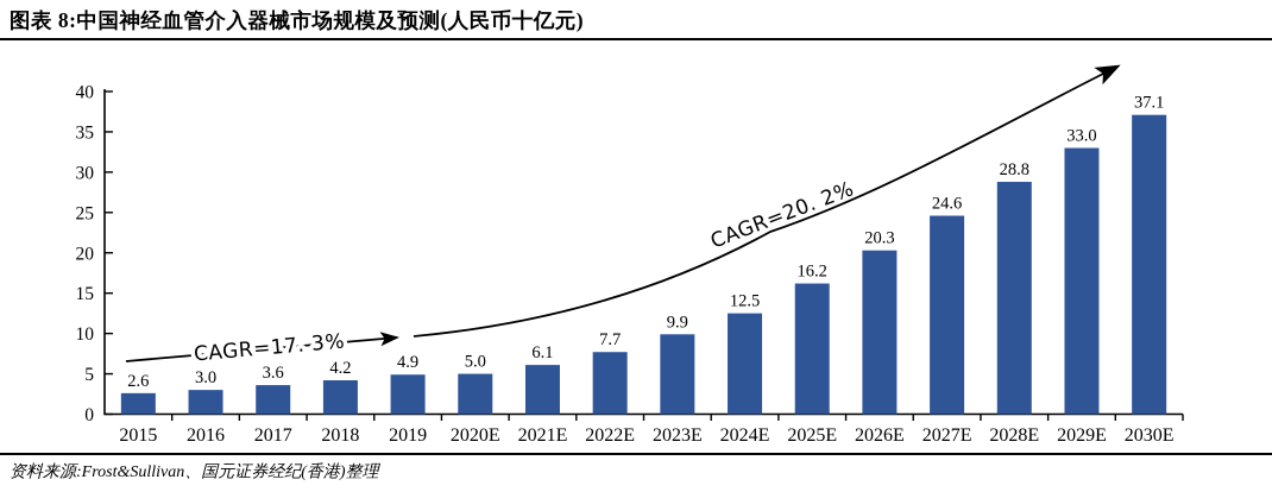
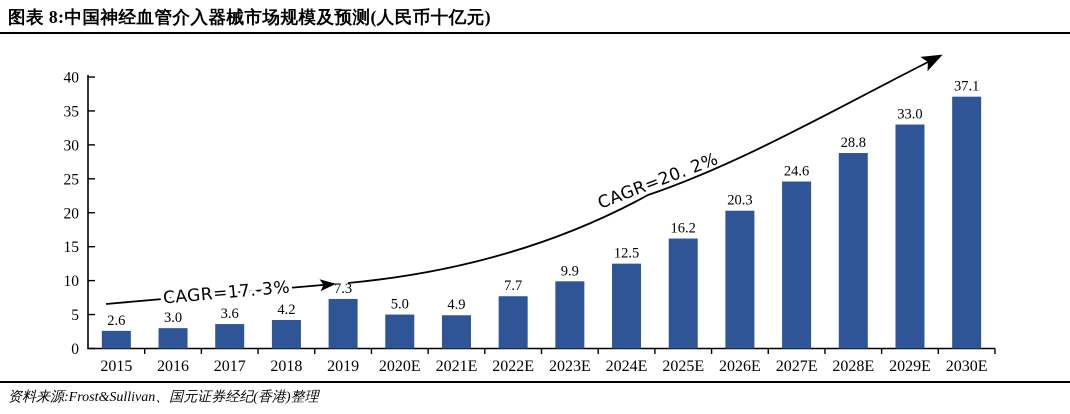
2019: 4.9 -> 7.3
2021E: 6.1 -> 4.9
